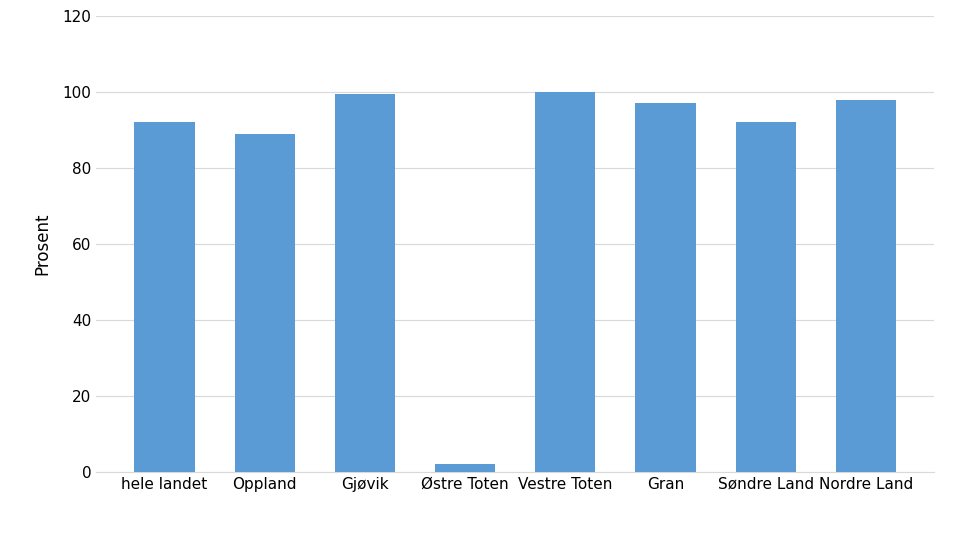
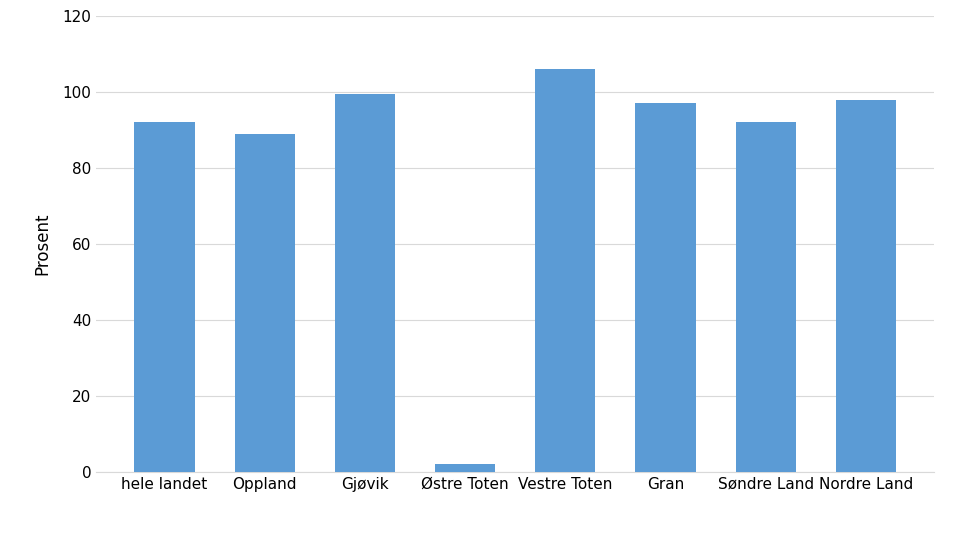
Vestre Toten: 100.0 -> 106.0
